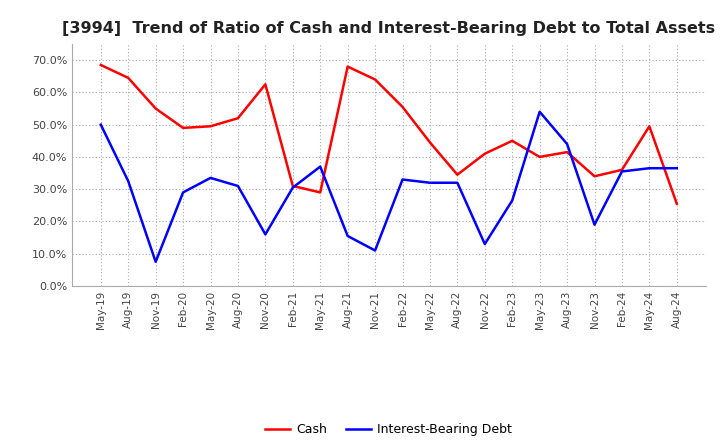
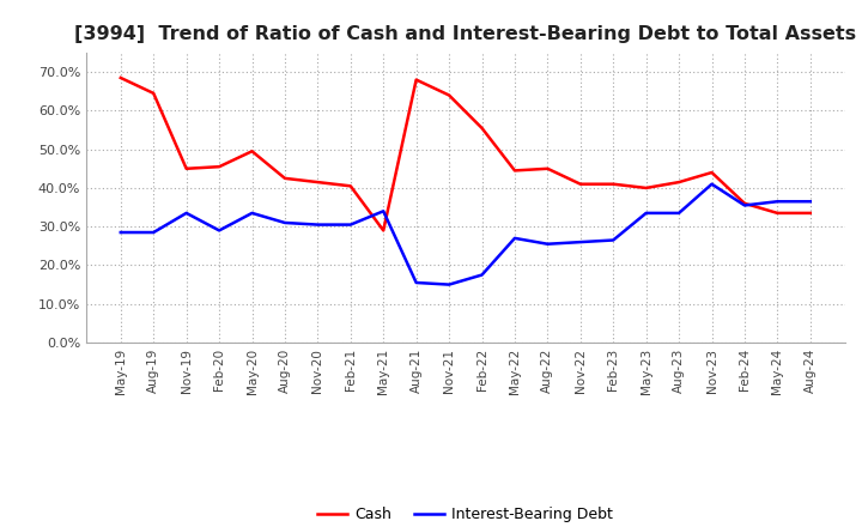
Interest-Bearing Debt/May-19: 50.0% -> 28.5%
Interest-Bearing Debt/Aug-19: 32.5% -> 28.5%
Cash/Nov-19: 55.0% -> 45.0%
Interest-Bearing Debt/Nov-19: 7.5% -> 33.5%
Cash/Feb-20: 49.0% -> 45.5%
Cash/Aug-20: 52.0% -> 42.5%
Cash/Nov-20: 62.5% -> 41.5%
Interest-Bearing Debt/Nov-20: 16.0% -> 30.5%
Cash/Feb-21: 31.0% -> 40.5%
Interest-Bearing Debt/May-21: 37.0% -> 34.0%
Interest-Bearing Debt/Nov-21: 11.0% -> 15.0%
Interest-Bearing Debt/Feb-22: 33.0% -> 17.5%
Interest-Bearing Debt/May-22: 32.0% -> 27.0%
Cash/Aug-22: 34.5% -> 45.0%
Interest-Bearing Debt/Aug-22: 32.0% -> 25.5%
Interest-Bearing Debt/Nov-22: 13.0% -> 26.0%
Cash/Feb-23: 45.0% -> 41.0%
Interest-Bearing Debt/May-23: 54.0% -> 33.5%
Interest-Bearing Debt/Aug-23: 44.0% -> 33.5%
Cash/Nov-23: 34.0% -> 44.0%
Interest-Bearing Debt/Nov-23: 19.0% -> 41.0%
Cash/May-24: 49.5% -> 33.5%
Cash/Aug-24: 25.5% -> 33.5%
